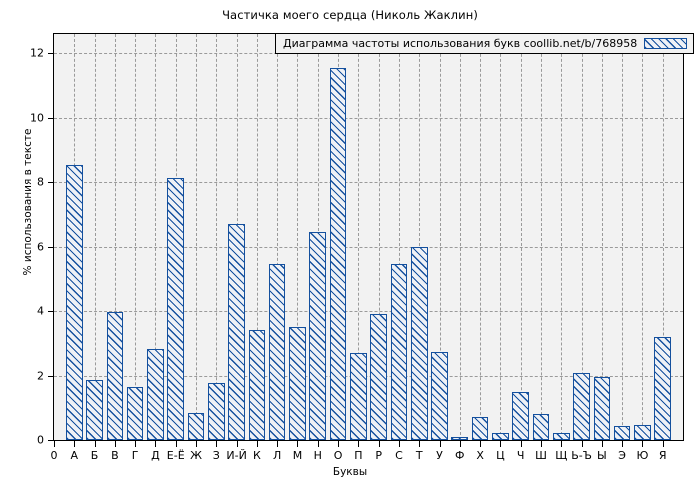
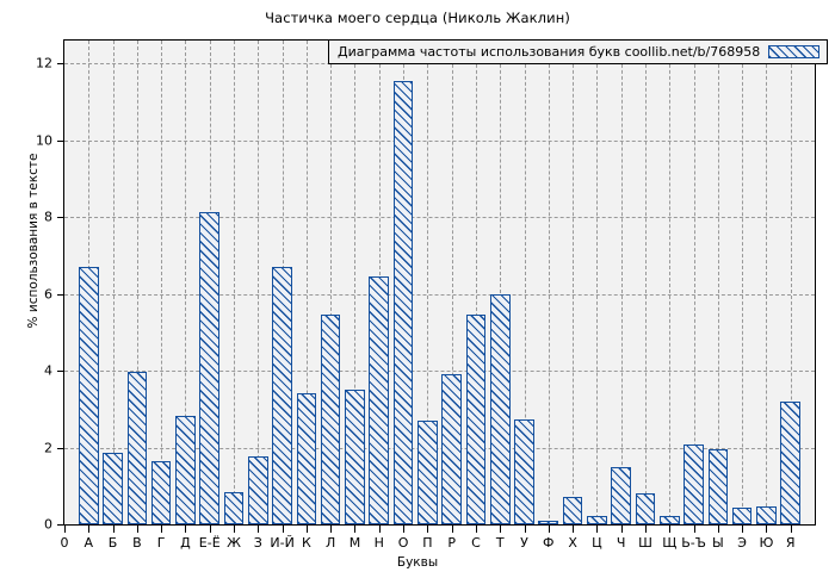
А: 8.6 -> 6.7
